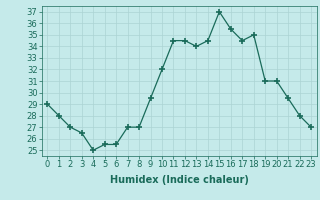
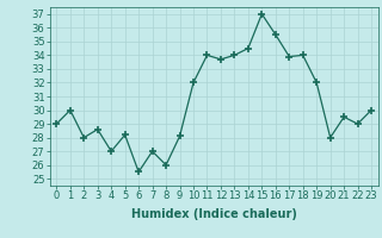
1: 28.0 -> 30.0
2: 27.0 -> 28.0
3: 26.5 -> 28.6
4: 25.0 -> 27.0
5: 25.5 -> 28.2
8: 27.0 -> 26.0
9: 29.5 -> 28.1
11: 34.5 -> 34.0
12: 34.5 -> 33.7
17: 34.5 -> 33.9
18: 35.0 -> 34.0
19: 31.0 -> 32.0
20: 31.0 -> 28.0
22: 28.0 -> 29.0
23: 27.0 -> 30.0
